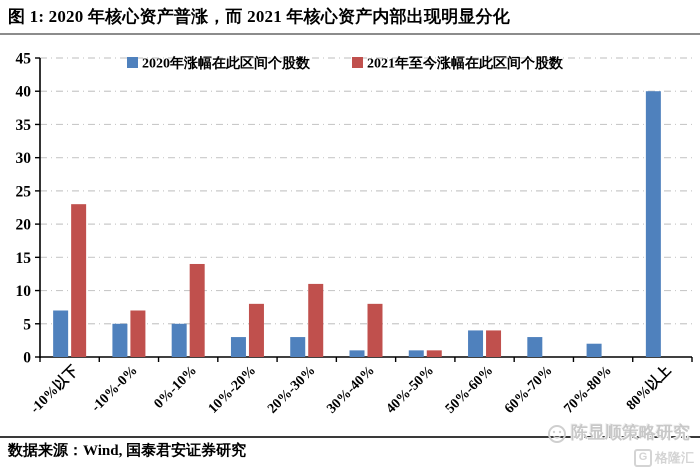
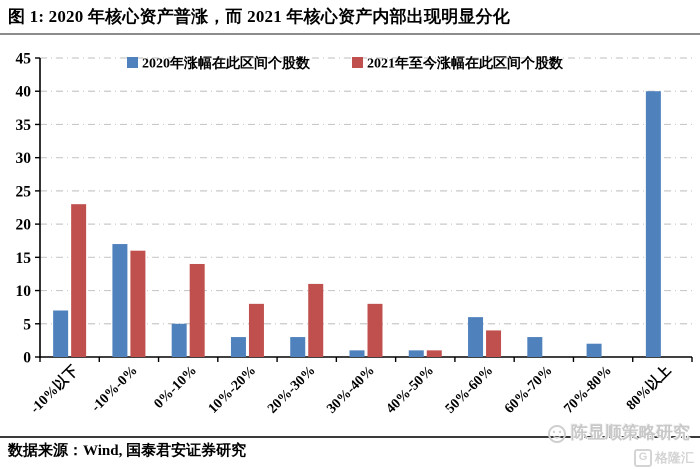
2020年涨幅在此区间个股数/-10%-0%: 5 -> 17
2021年至今涨幅在此区间个股数/-10%-0%: 7 -> 16
2020年涨幅在此区间个股数/50%-60%: 4 -> 6
